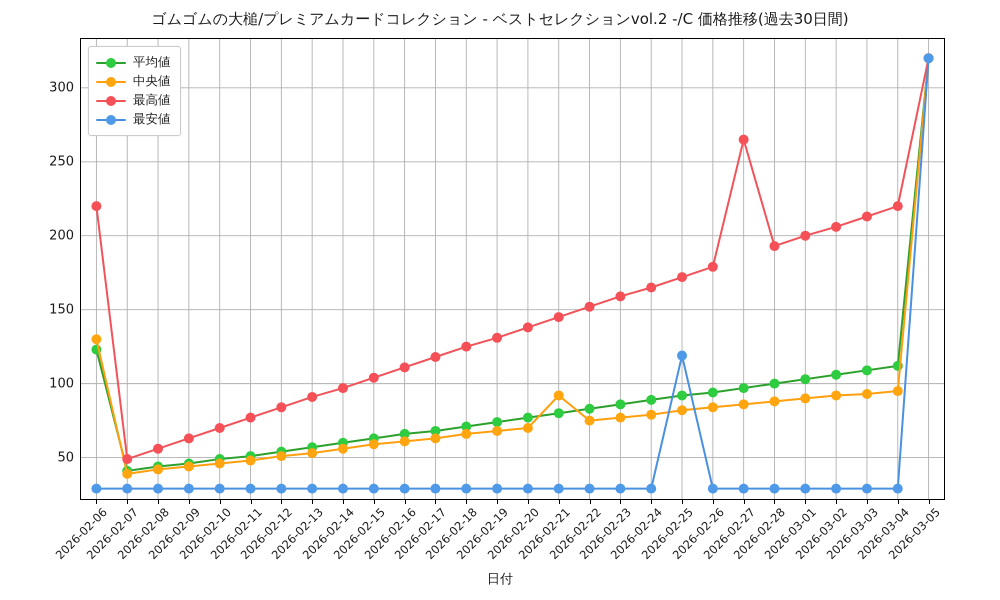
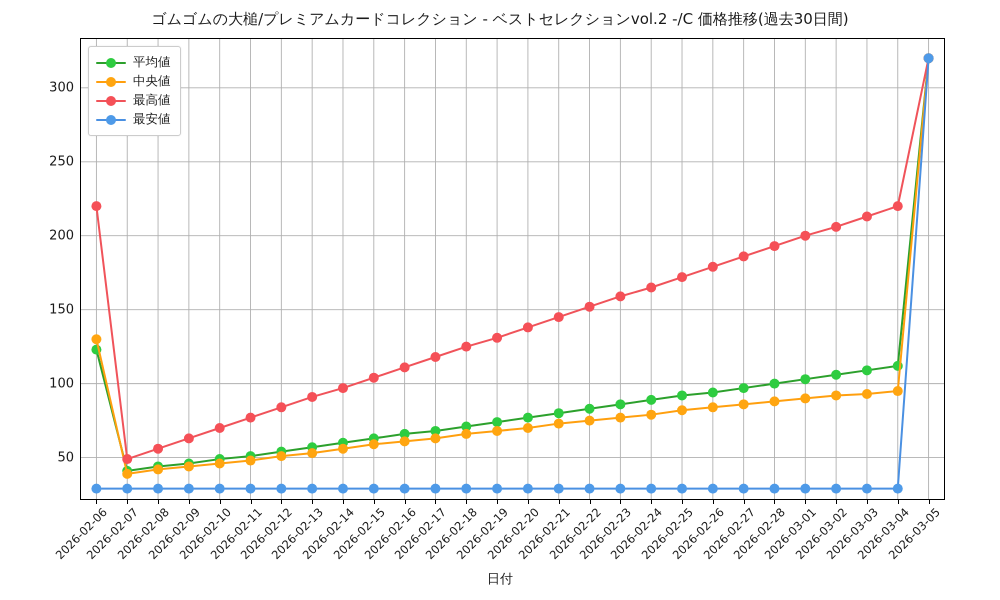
中央値/2026-02-21: 92 -> 73
最安値/2026-02-25: 119 -> 29
最高値/2026-02-27: 265 -> 186
